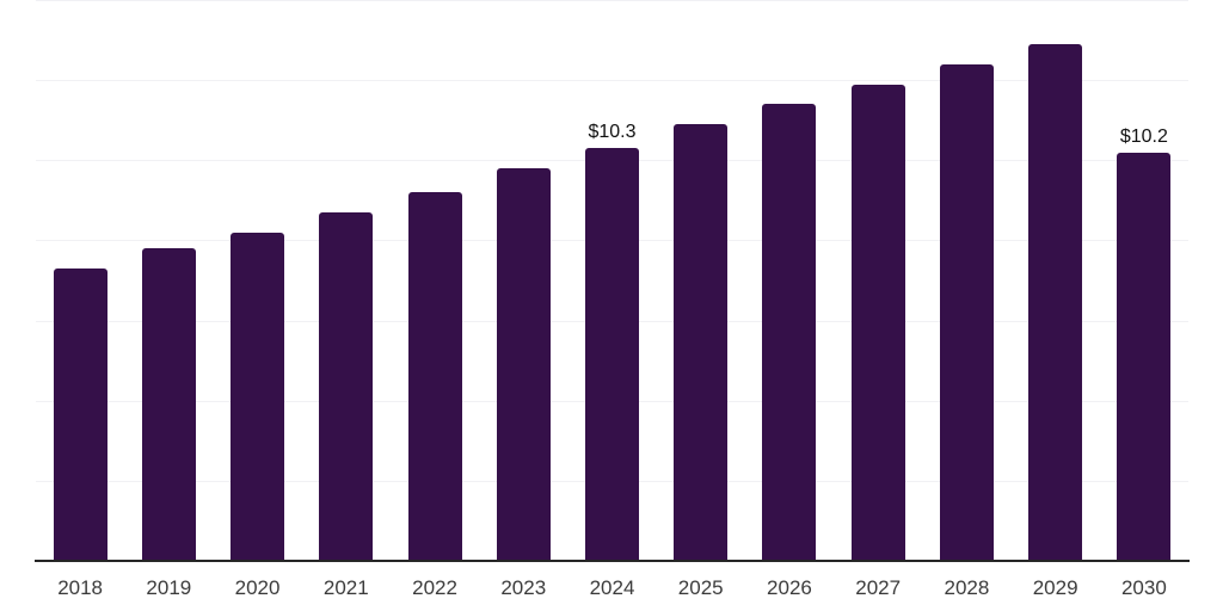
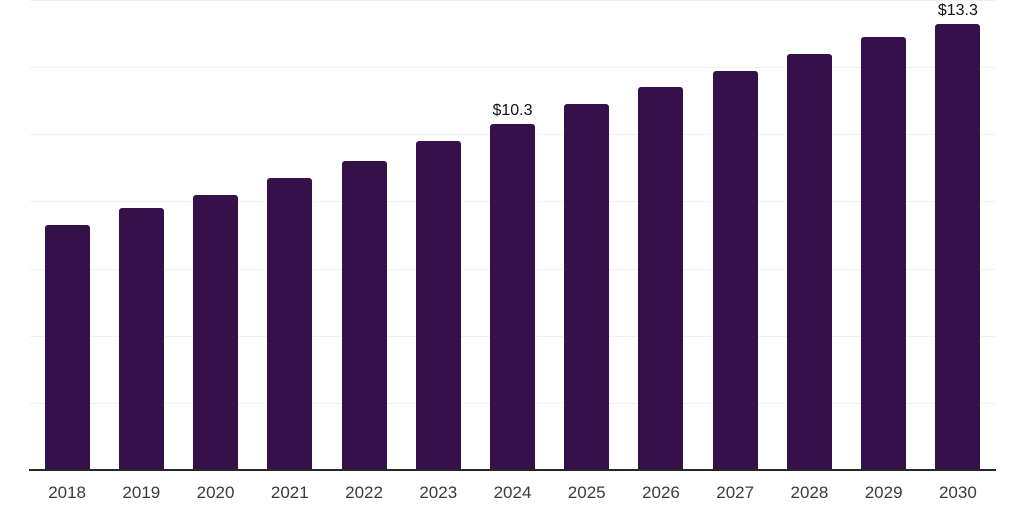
2030: $10.2 -> $13.3
